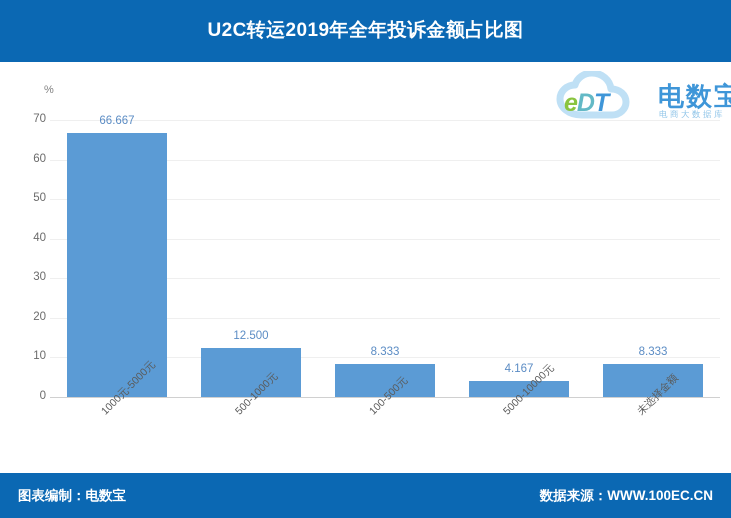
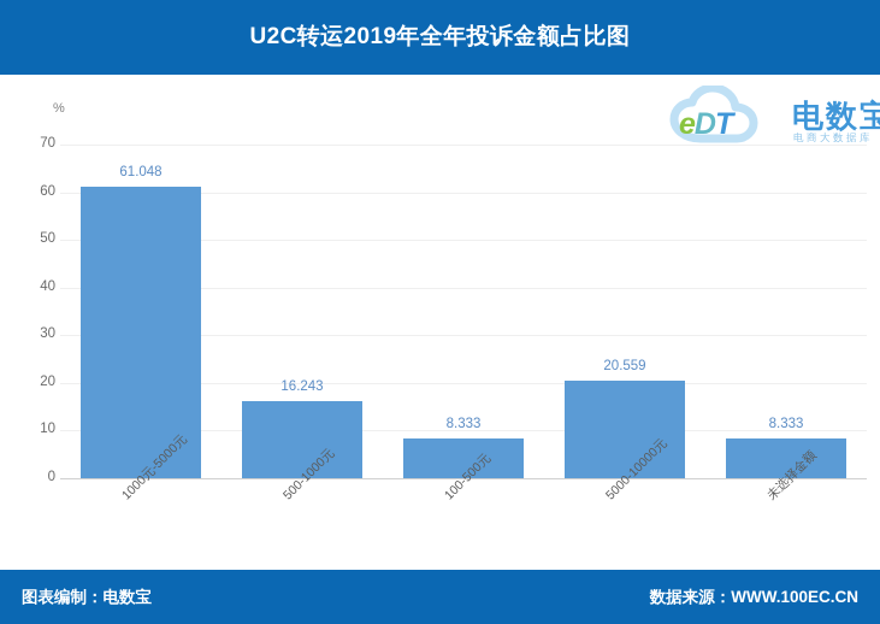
1000元-5000元: 66.667 -> 61.048
500-1000元: 12.500 -> 16.243
5000-10000元: 4.167 -> 20.559
